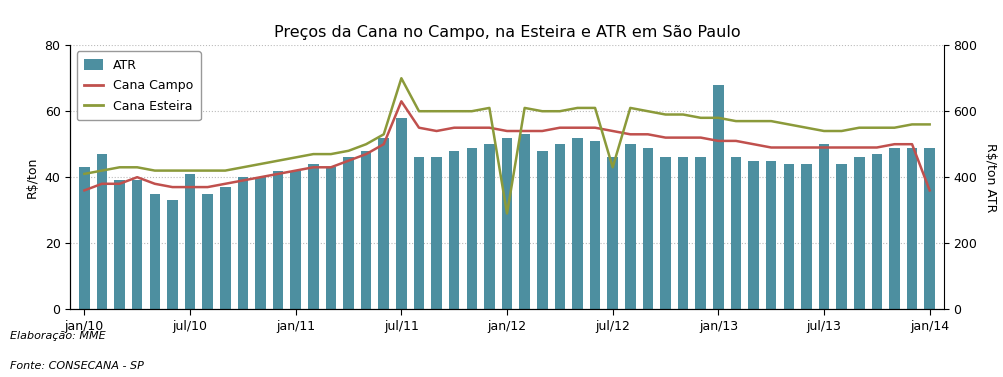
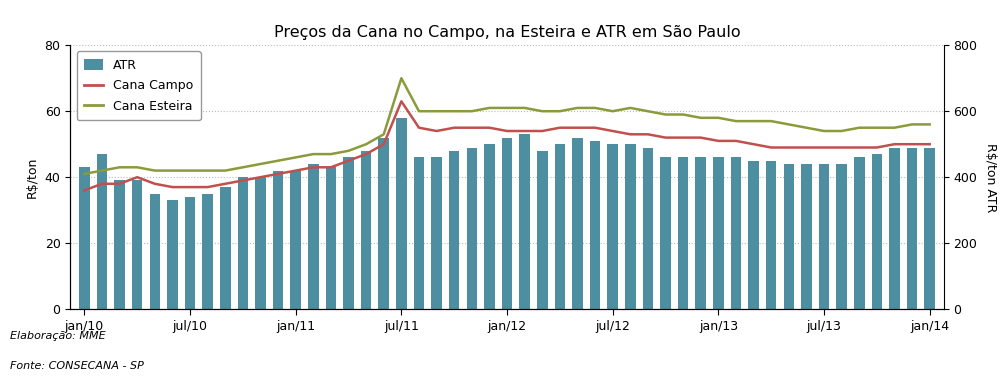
ATR/jul/10: 41 -> 34
Cana Esteira/jan/12: 29 -> 61
ATR/jul/12: 46 -> 50
Cana Esteira/jul/12: 43 -> 60
ATR/jan/13: 68 -> 46
ATR/jul/13: 50 -> 44
Cana Campo/jan/14: 36 -> 50
